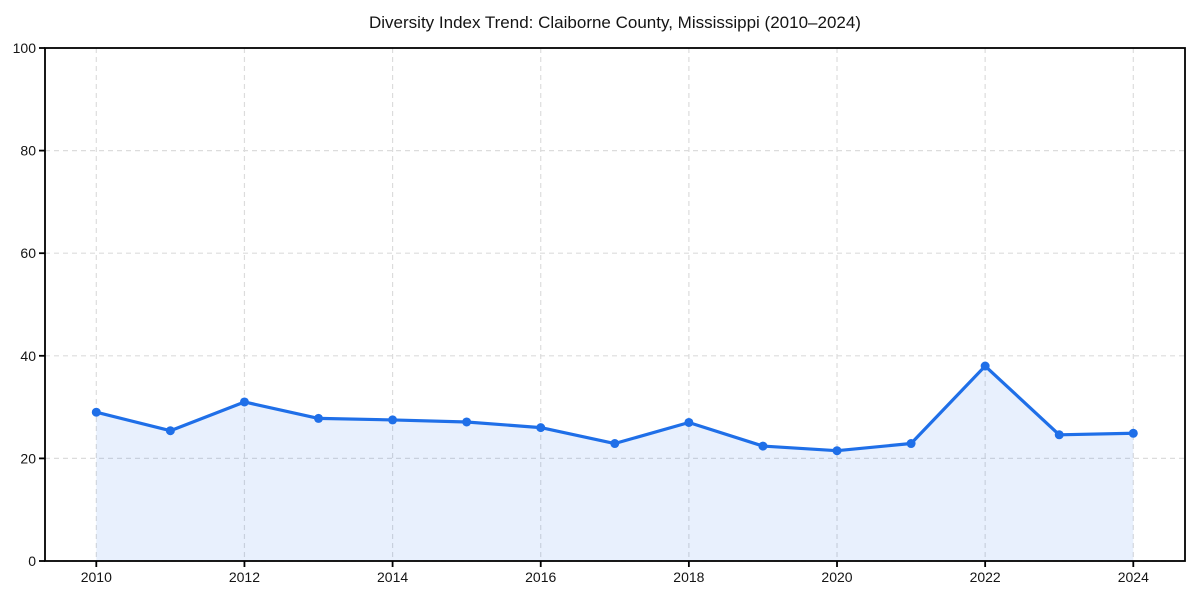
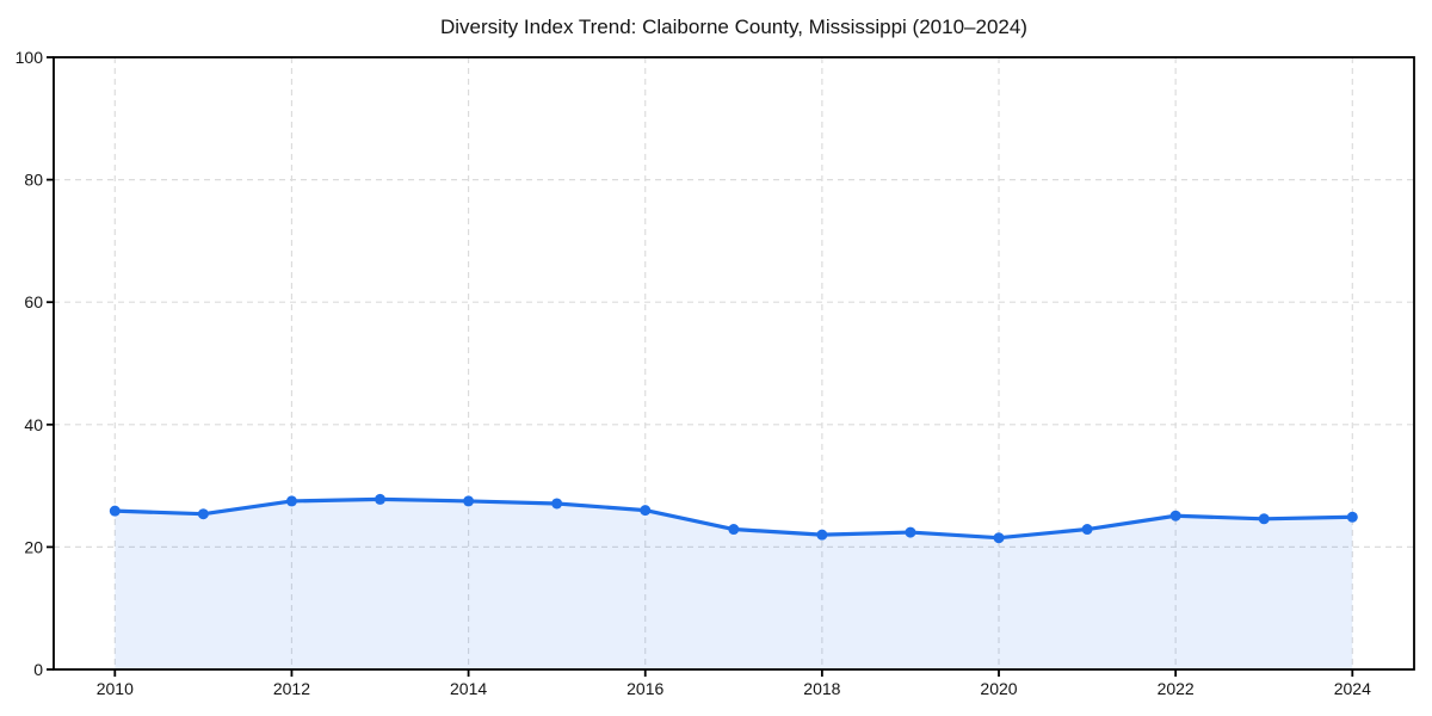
2010: 29 -> 26
2012: 31 -> 28
2018: 27 -> 22
2022: 38 -> 25
